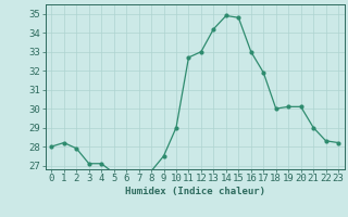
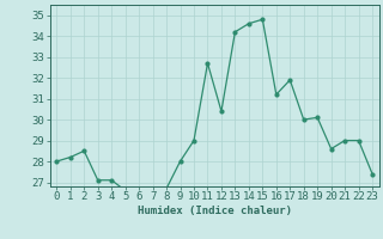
2: 27.9 -> 28.5
9: 27.5 -> 28.0
12: 33.0 -> 30.4
14: 34.9 -> 34.6
16: 33.0 -> 31.2
20: 30.1 -> 28.6
22: 28.3 -> 29.0
23: 28.2 -> 27.4
